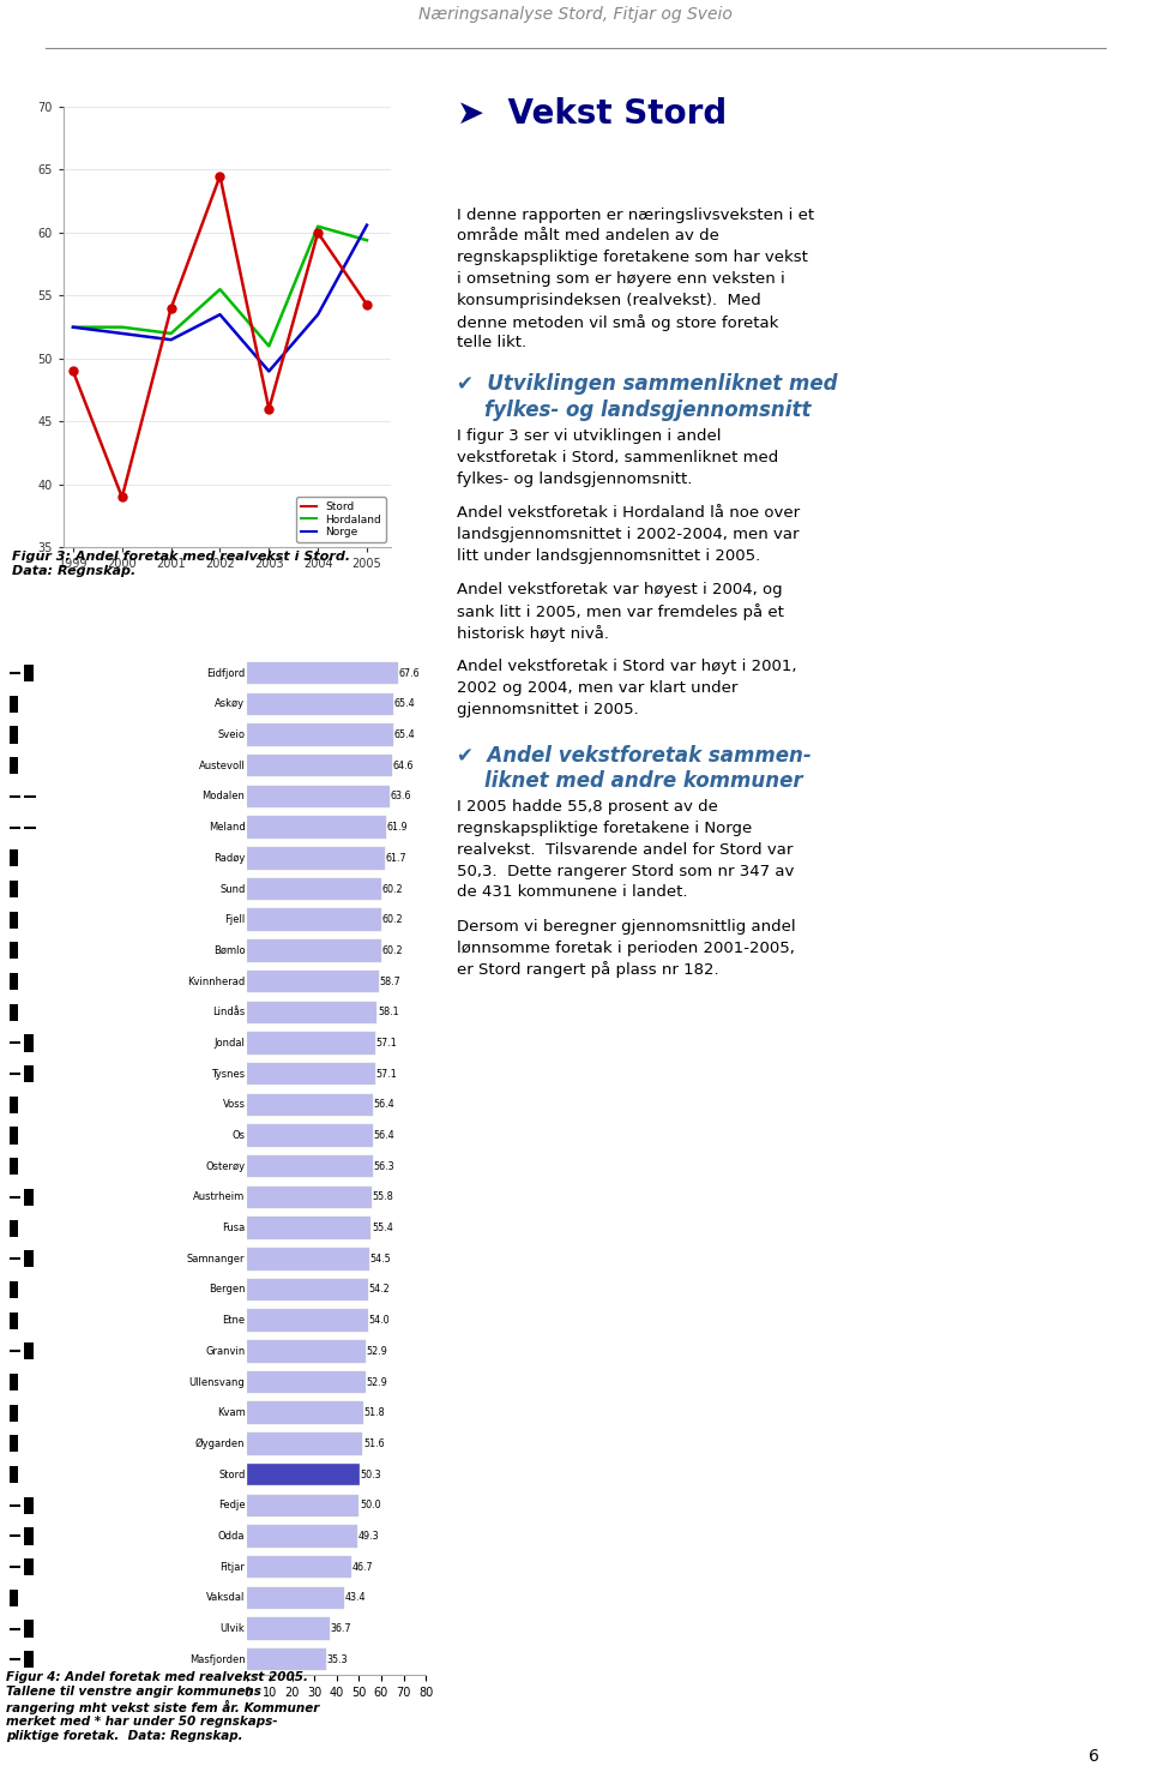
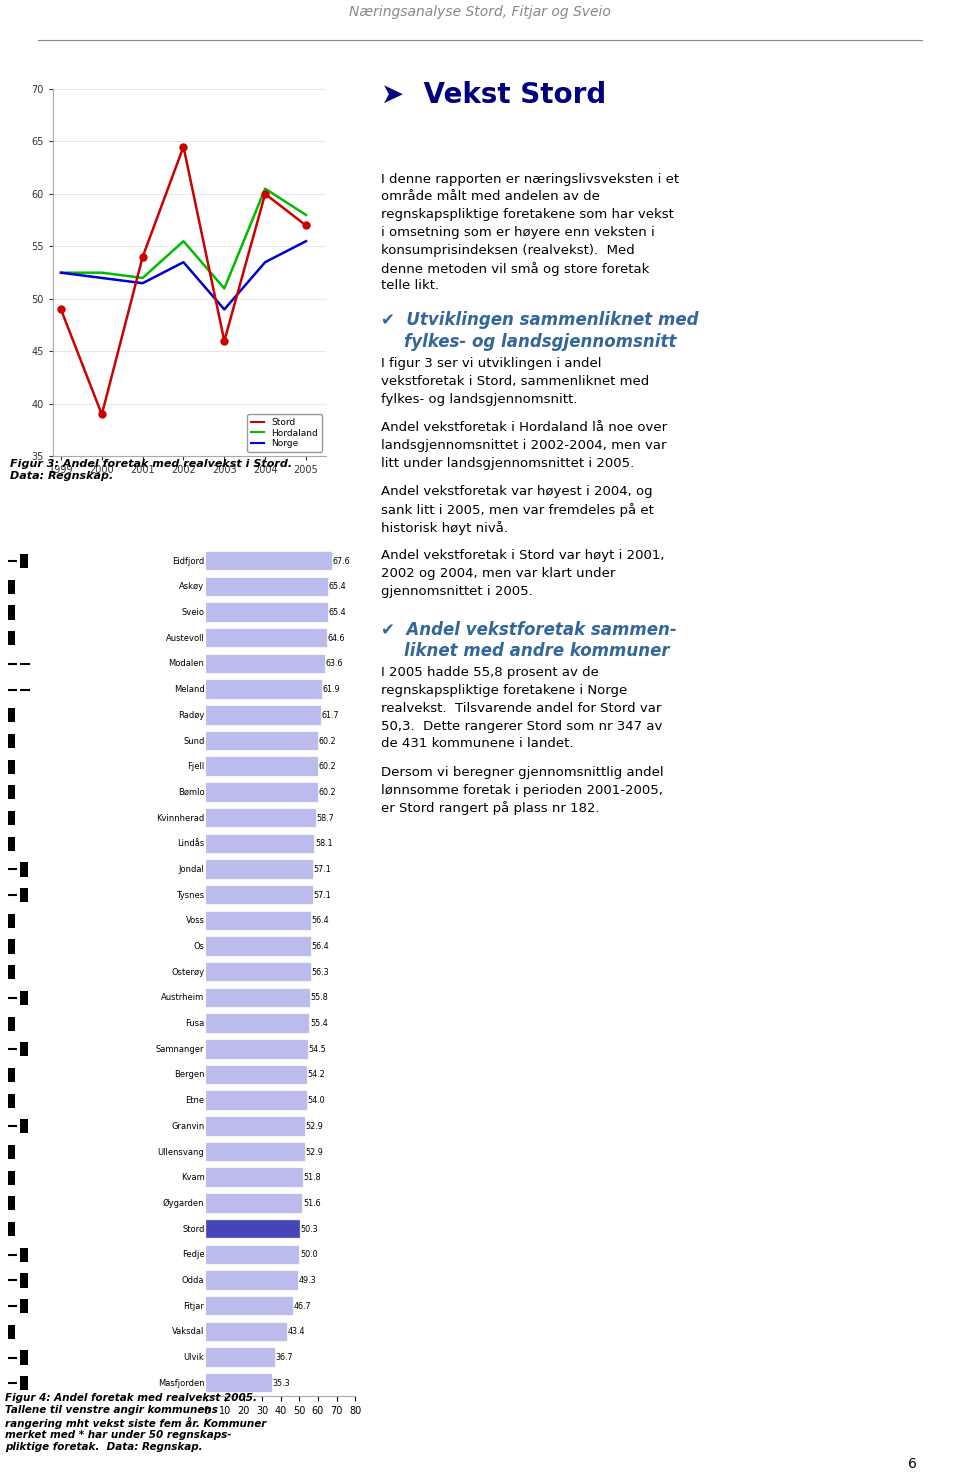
Stord/2005: 54.3 -> 57.0
Hordaland/2005: 59.4 -> 58.0
Norge/2005: 60.6 -> 55.5
